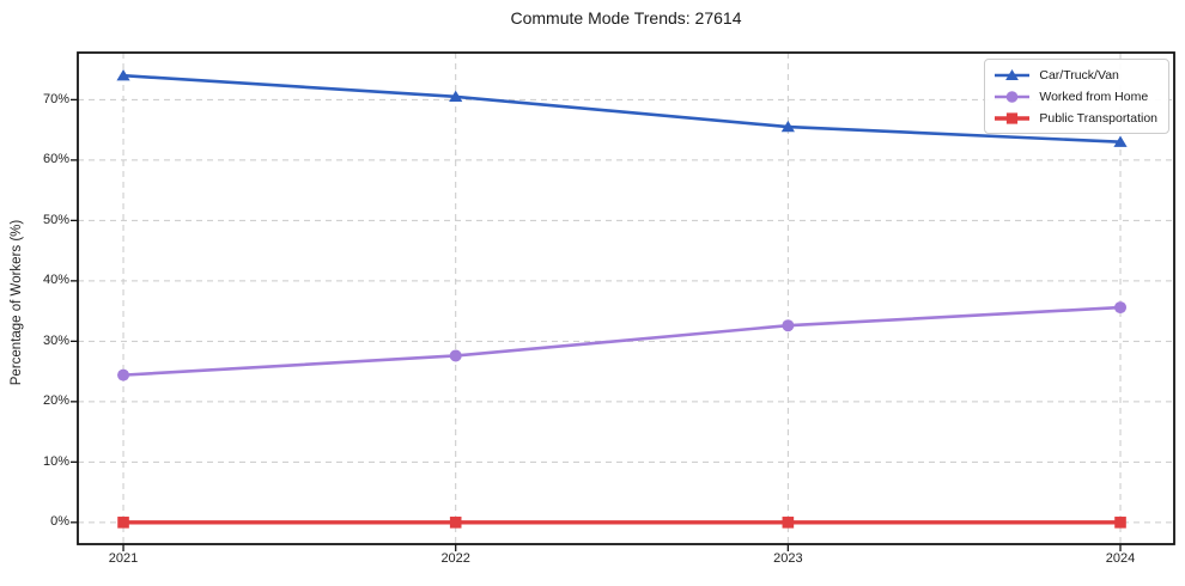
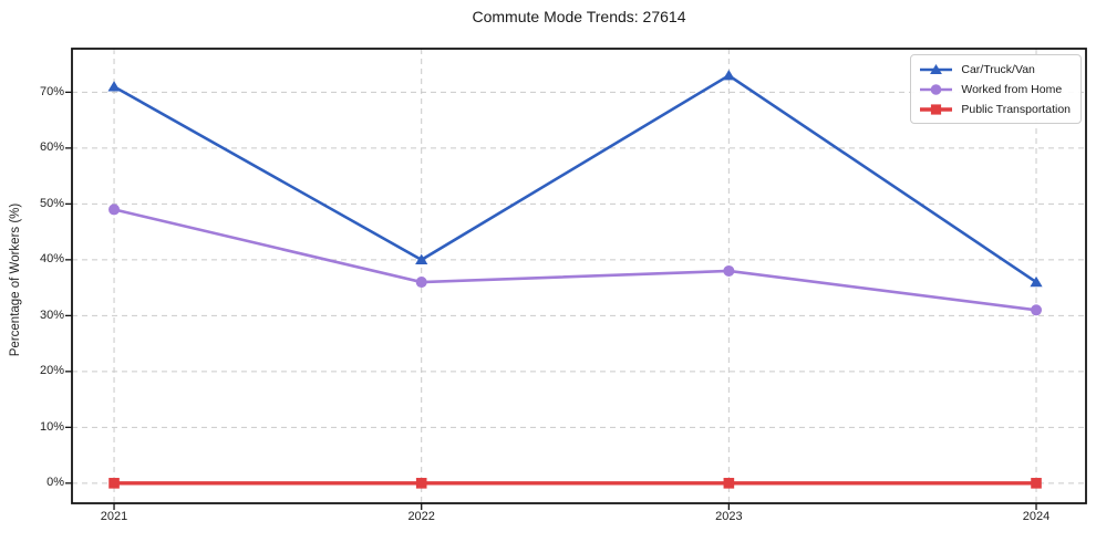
Car/Truck/Van/2021: 74% -> 71%
Worked from Home/2021: 24% -> 49%
Car/Truck/Van/2022: 70% -> 40%
Worked from Home/2022: 28% -> 36%
Car/Truck/Van/2023: 66% -> 73%
Worked from Home/2023: 33% -> 38%
Car/Truck/Van/2024: 63% -> 36%
Worked from Home/2024: 36% -> 31%
